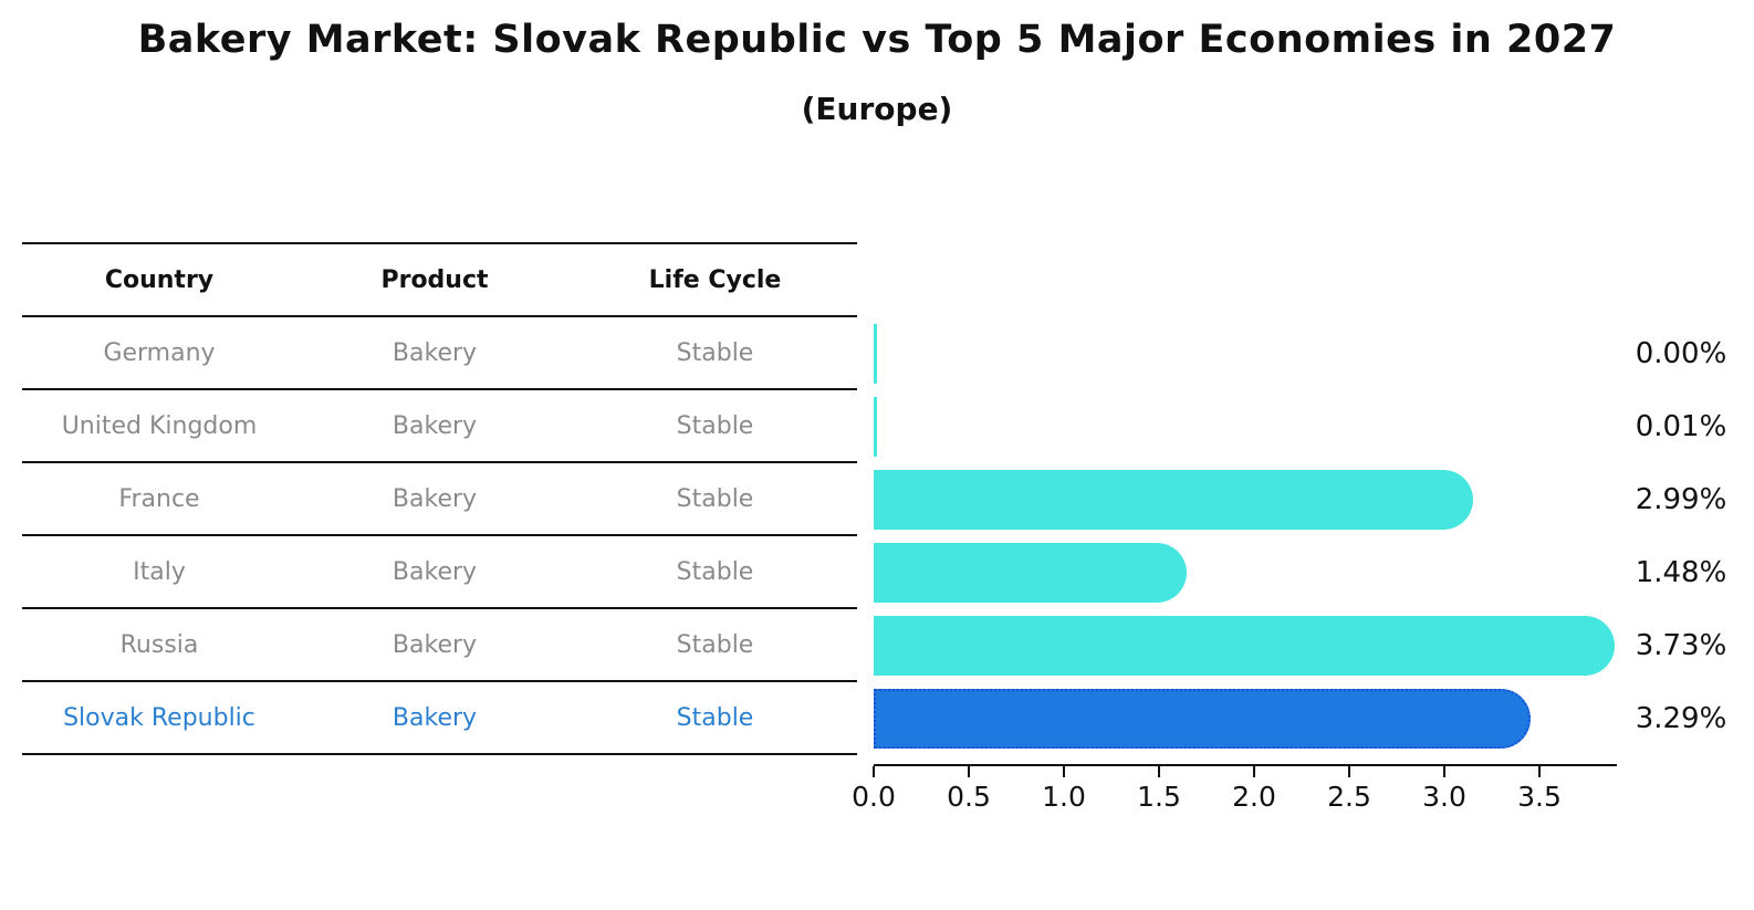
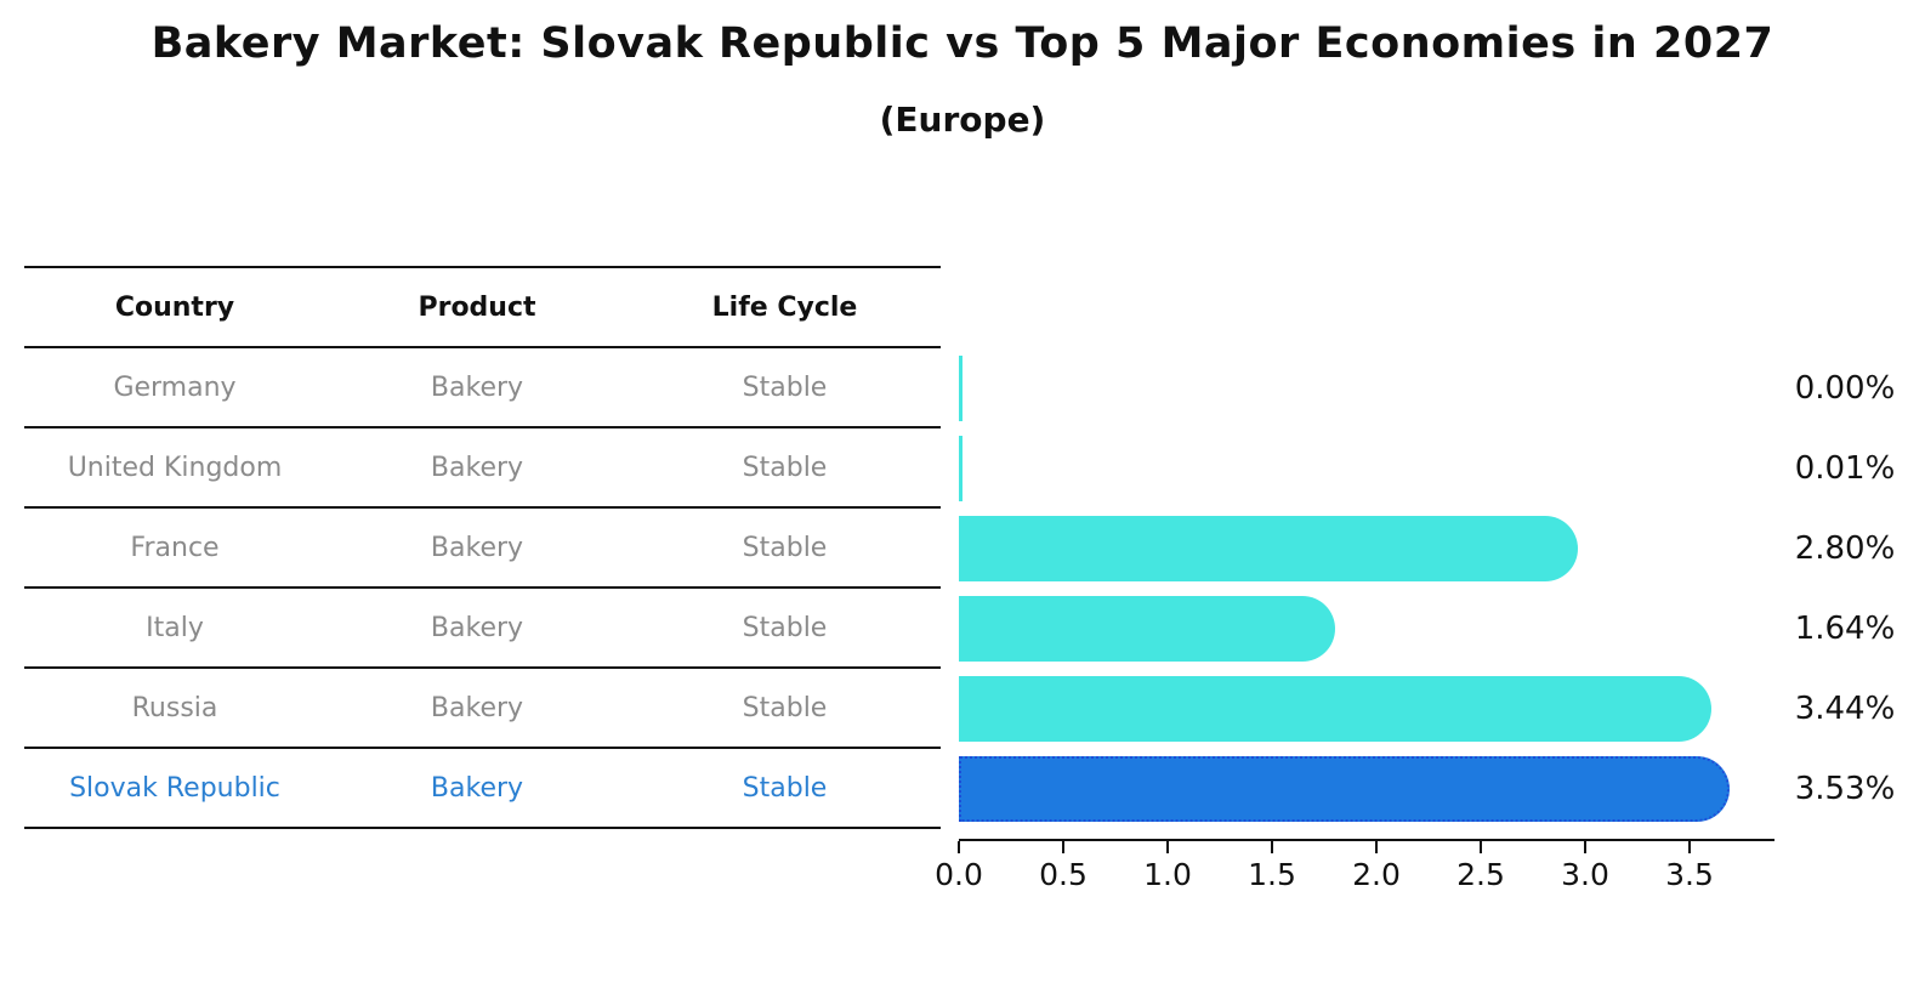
France: 2.99% -> 2.80%
Italy: 1.48% -> 1.64%
Russia: 3.73% -> 3.44%
Slovak Republic: 3.29% -> 3.53%
